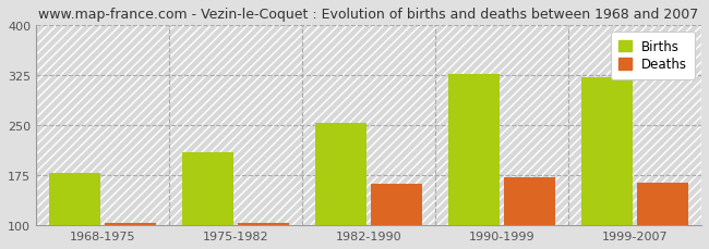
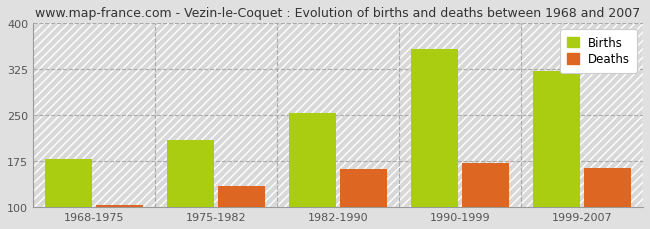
Deaths/1975-1982: 103 -> 134
Births/1990-1999: 327 -> 358
